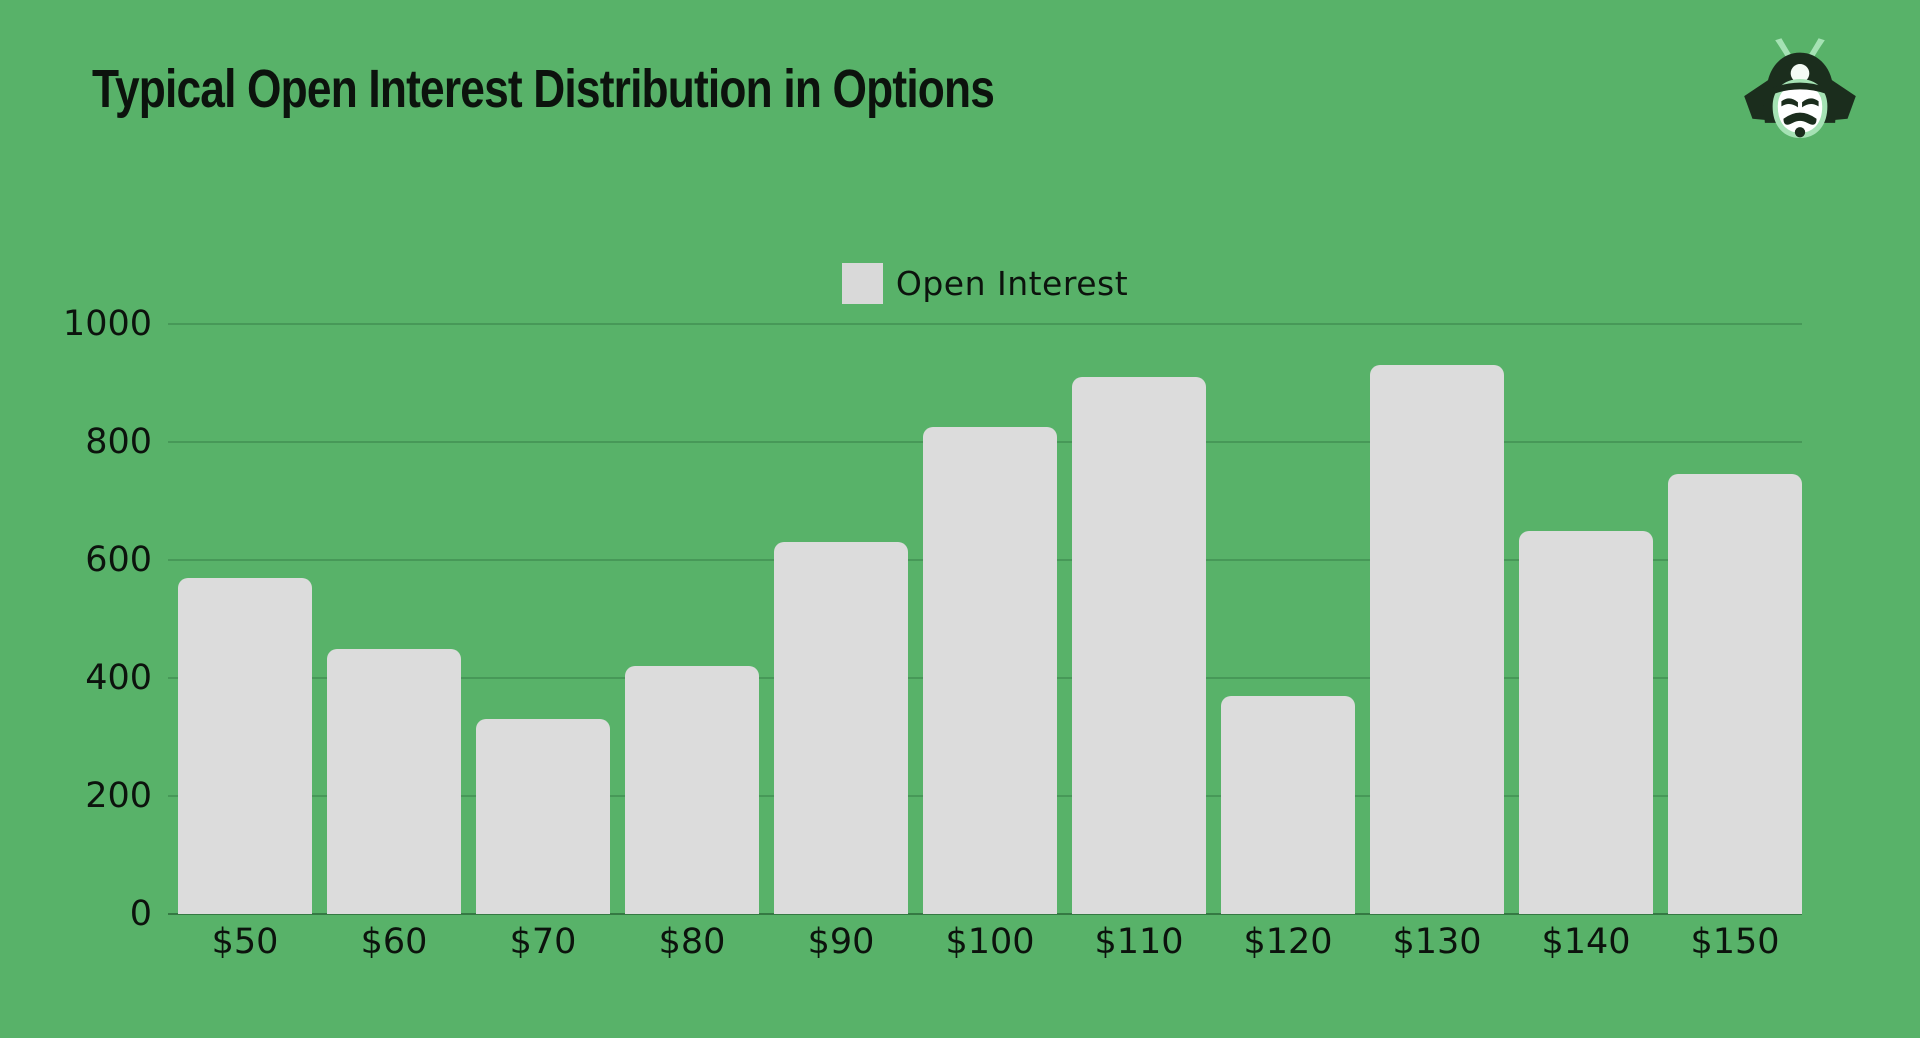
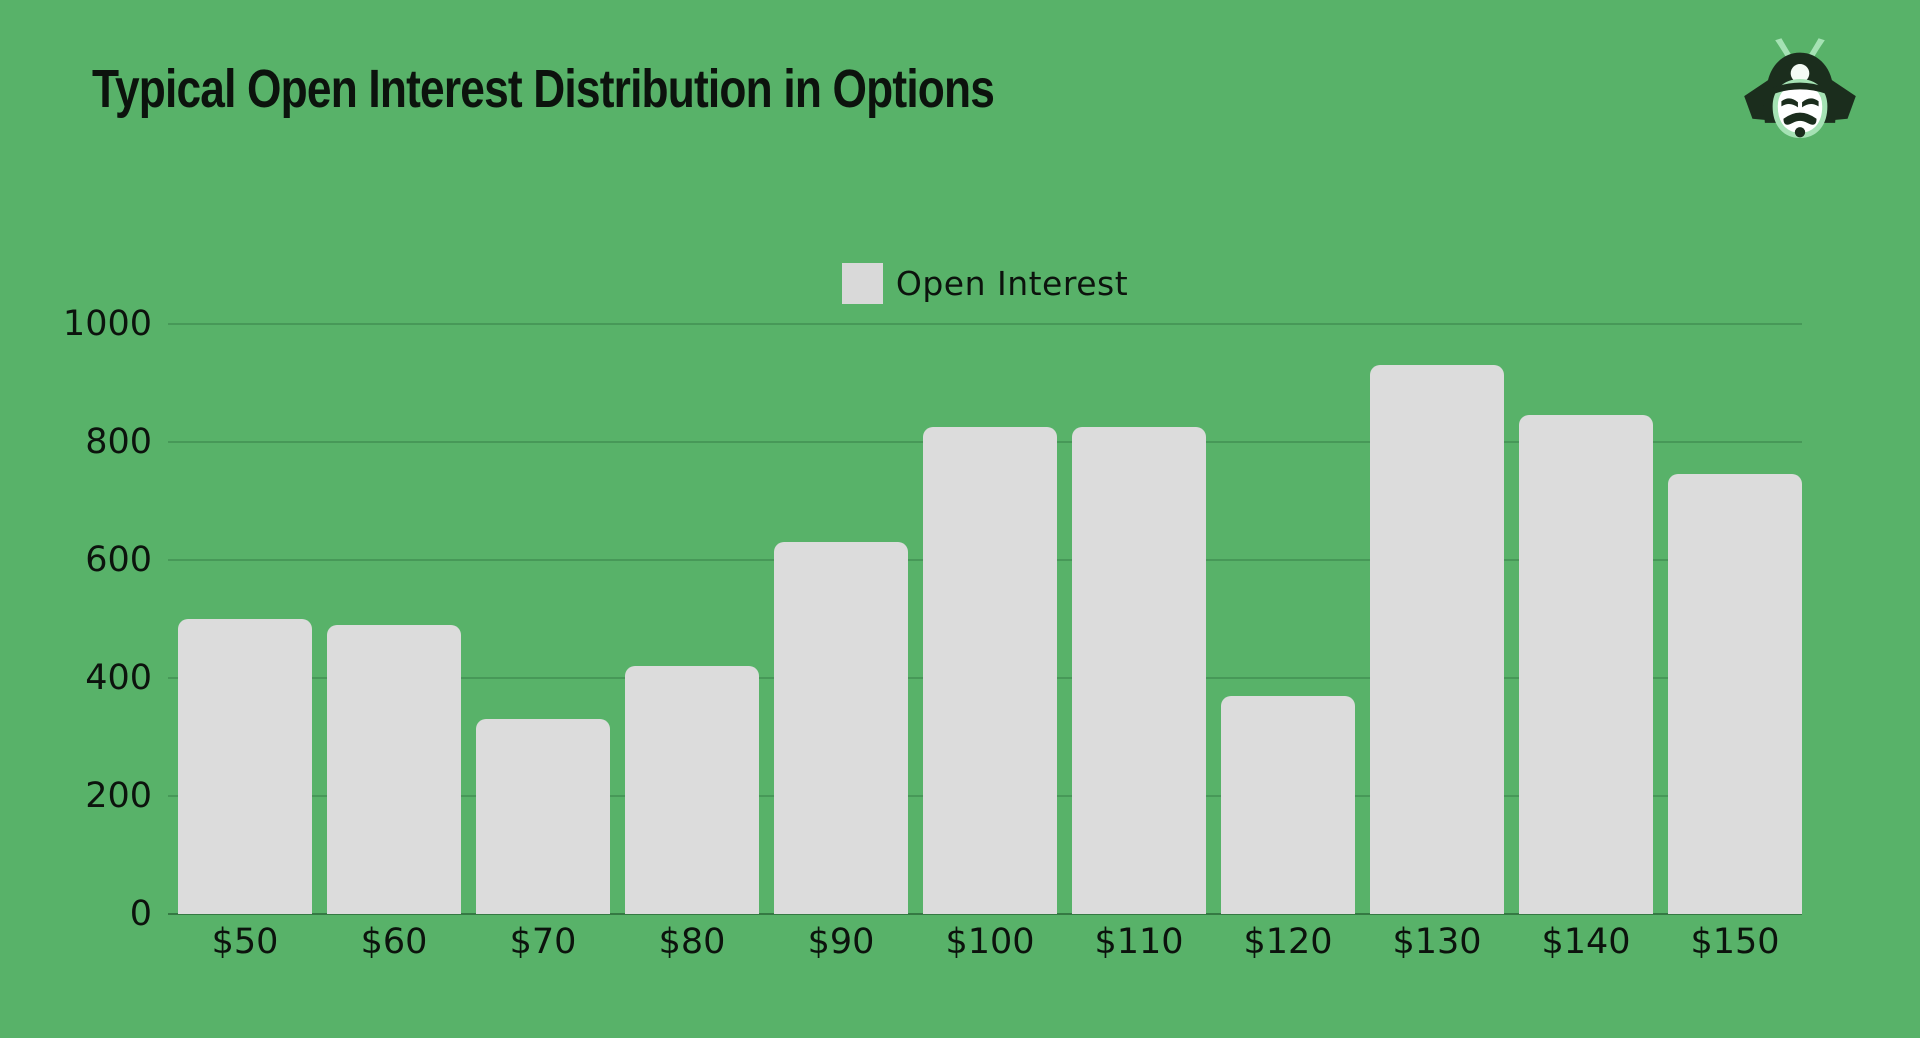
$50: 570 -> 500
$60: 450 -> 490
$110: 910 -> 820
$140: 650 -> 840
